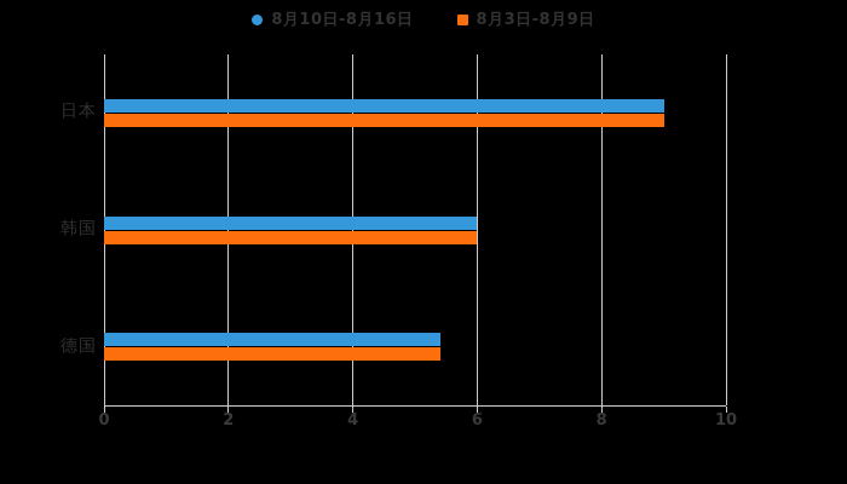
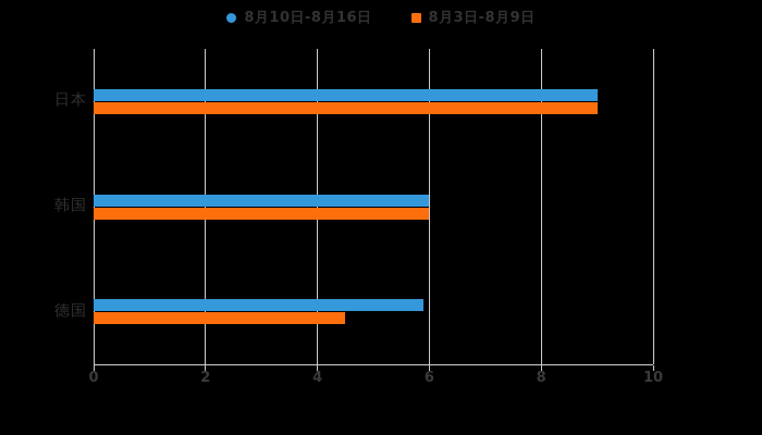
8月10日-8月16日/德国: 5.4 -> 5.9
8月3日-8月9日/德国: 5.4 -> 4.5
